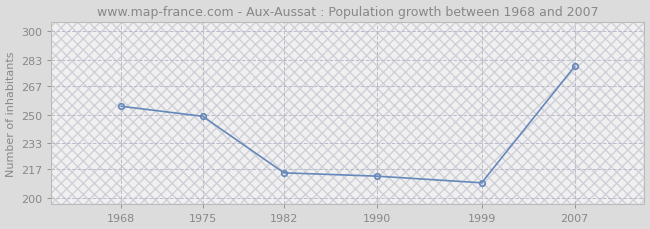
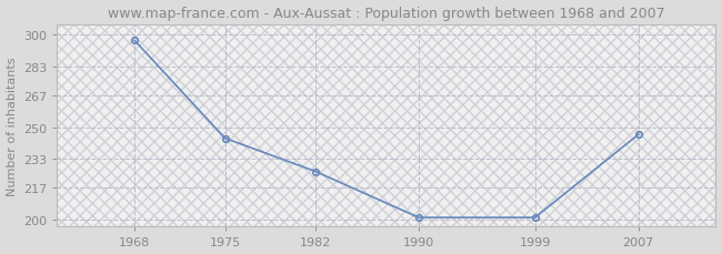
1968: 255 -> 297
1975: 249 -> 244
1982: 215 -> 226
1990: 213 -> 201
1999: 209 -> 201
2007: 279 -> 246
